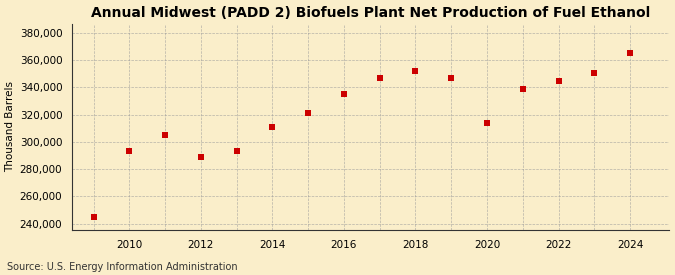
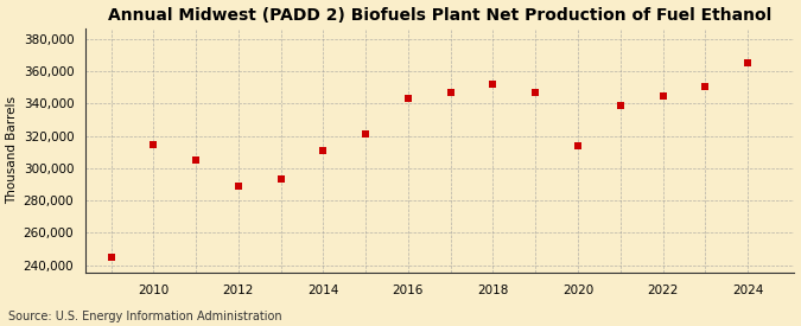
2010: 293,000 -> 315,000
2016: 335,000 -> 343,000
